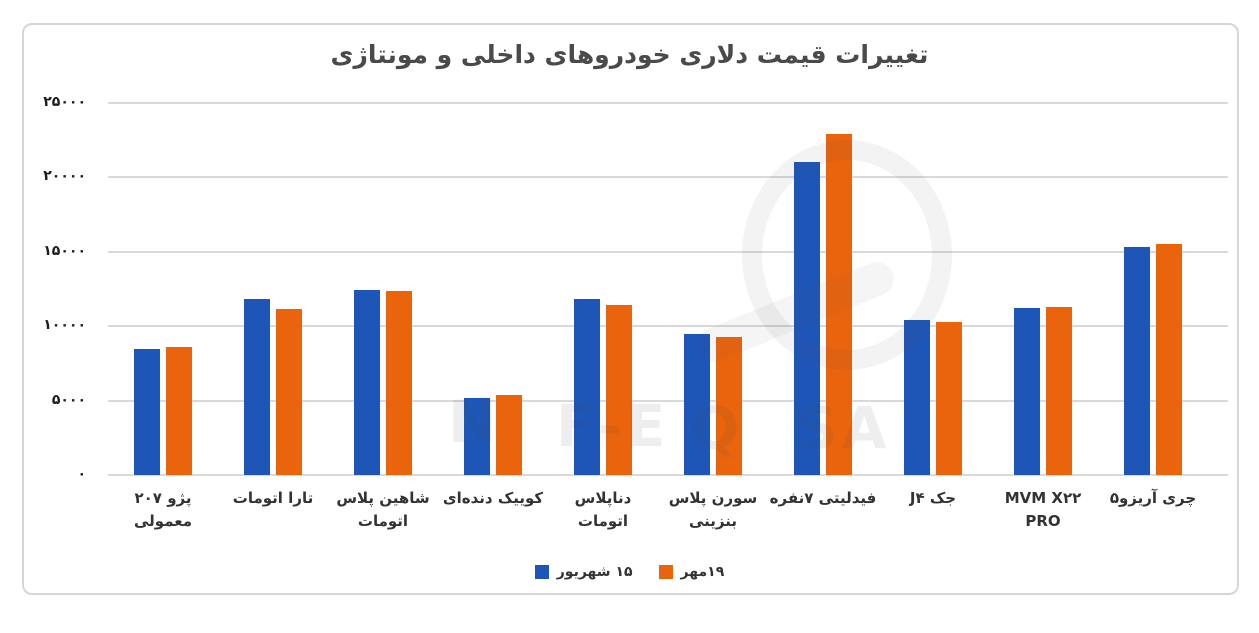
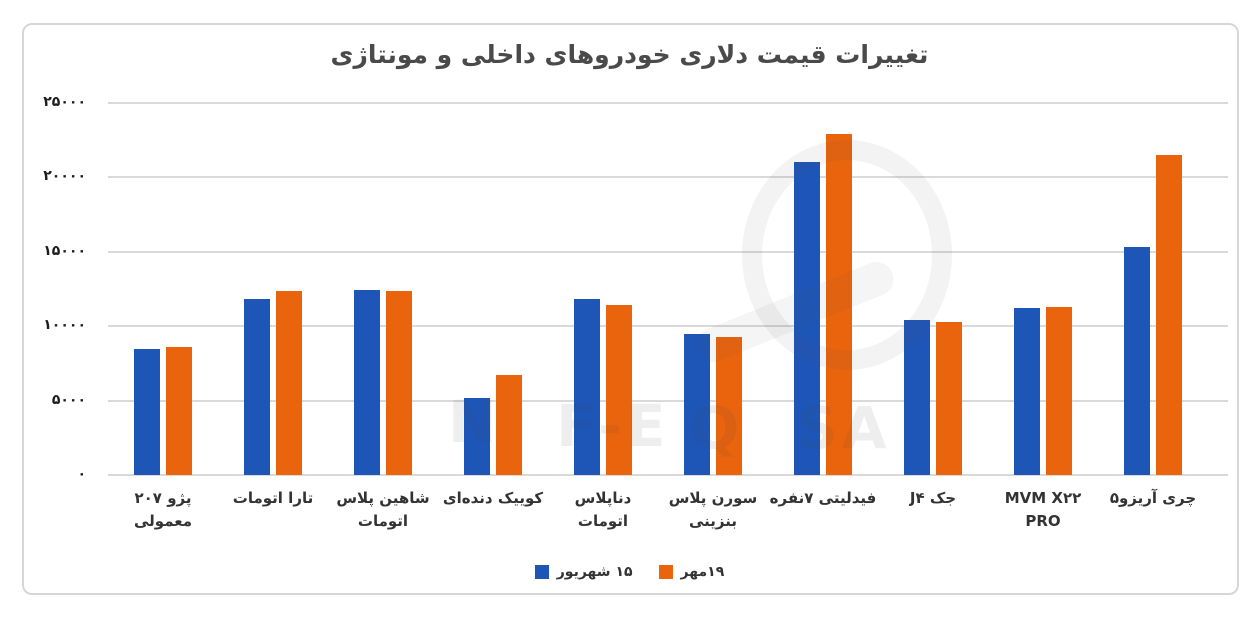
۱۹مهر/تارا اتومات: 11200 -> 12400
۱۹مهر/کوییک دنده‌ای: 5400 -> 6700
۱۹مهر/چری آریزو۵: 15600 -> 21500
